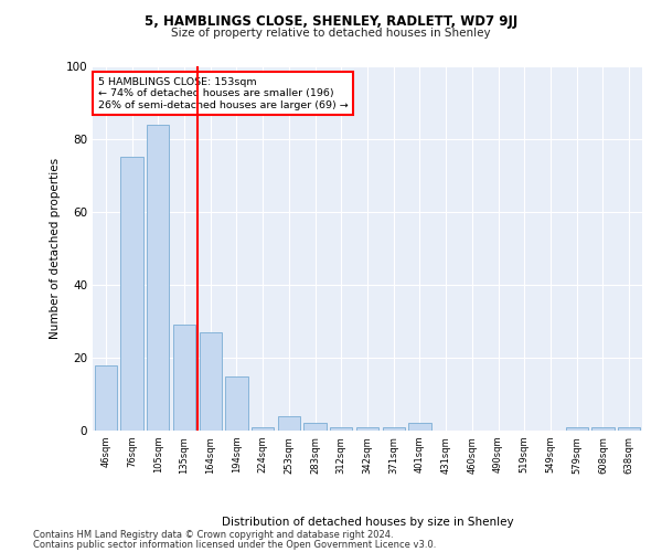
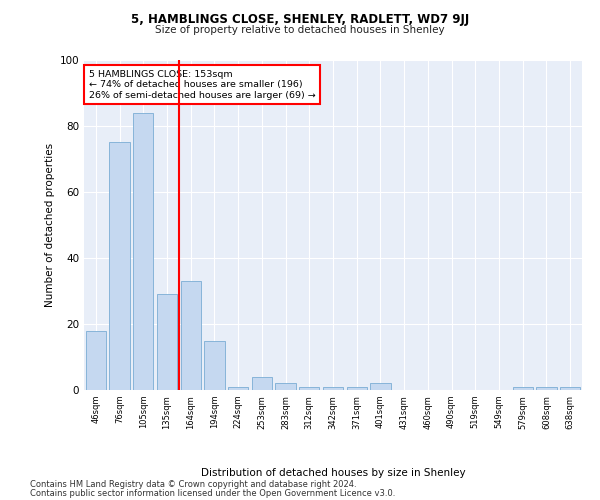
164sqm: 27 -> 33
